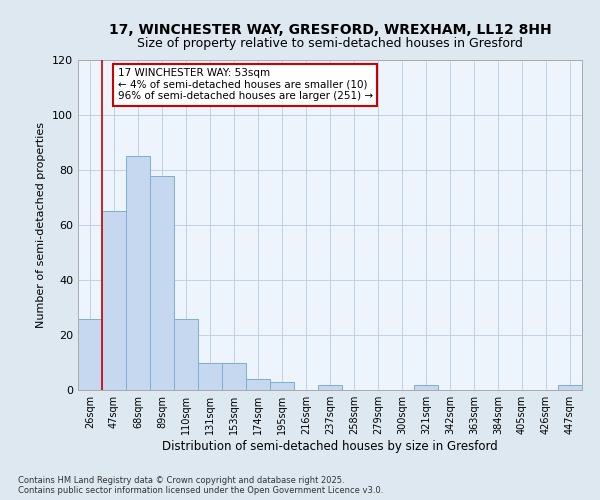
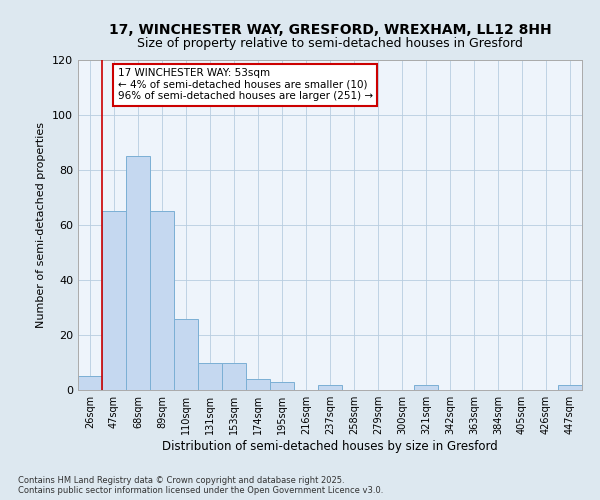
26sqm: 26 -> 5
89sqm: 78 -> 65
